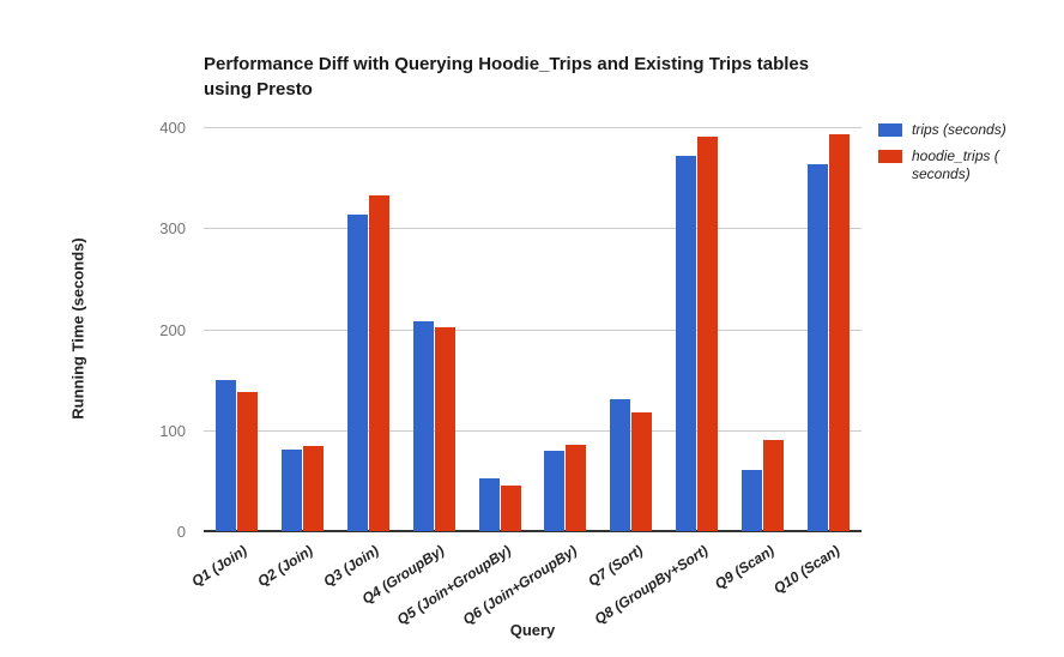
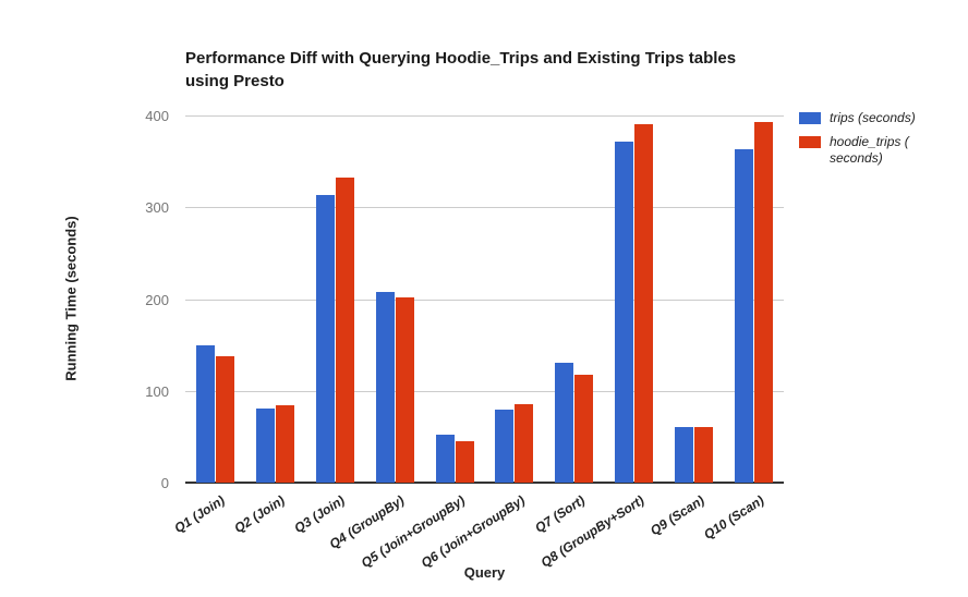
hoodie_trips (seconds)/Q9 (Scan): 90 -> 60
